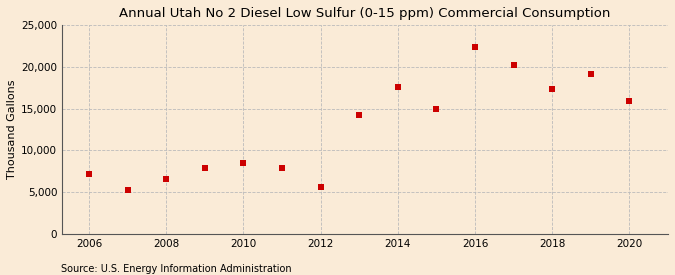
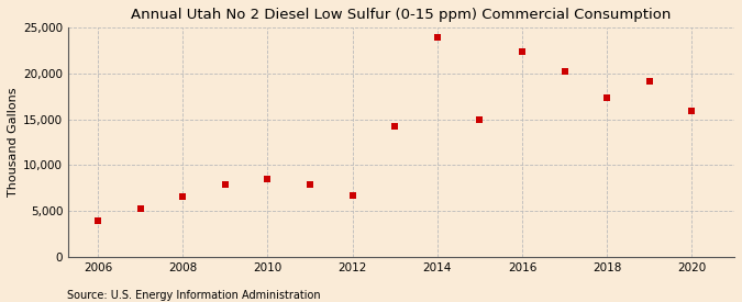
2006: 7,200 -> 3,900
2012: 5,600 -> 6,700
2014: 17,600 -> 23,900
